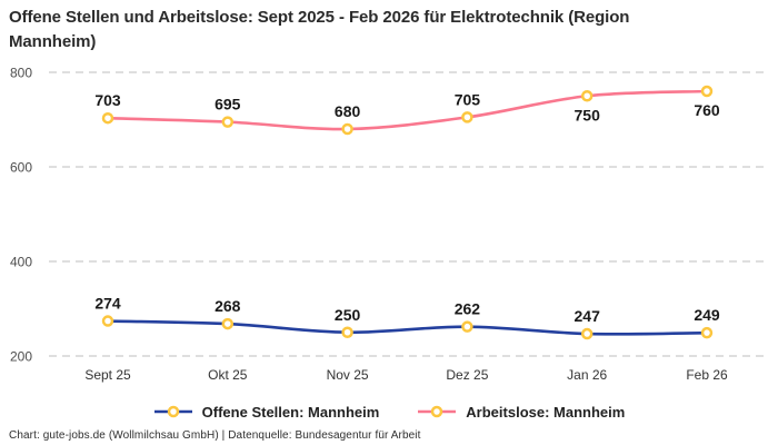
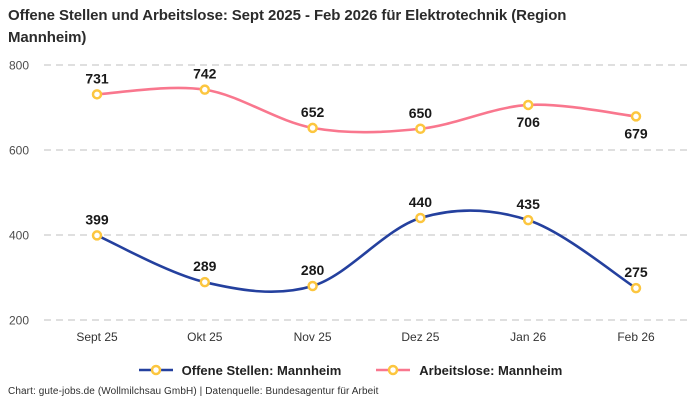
Offene Stellen: Mannheim/Sept 25: 274 -> 399
Arbeitslose: Mannheim/Sept 25: 703 -> 731
Offene Stellen: Mannheim/Okt 25: 268 -> 289
Arbeitslose: Mannheim/Okt 25: 695 -> 742
Offene Stellen: Mannheim/Nov 25: 250 -> 280
Arbeitslose: Mannheim/Nov 25: 680 -> 652
Offene Stellen: Mannheim/Dez 25: 262 -> 440
Arbeitslose: Mannheim/Dez 25: 705 -> 650
Offene Stellen: Mannheim/Jan 26: 247 -> 435
Arbeitslose: Mannheim/Jan 26: 750 -> 706
Offene Stellen: Mannheim/Feb 26: 249 -> 275
Arbeitslose: Mannheim/Feb 26: 760 -> 679
